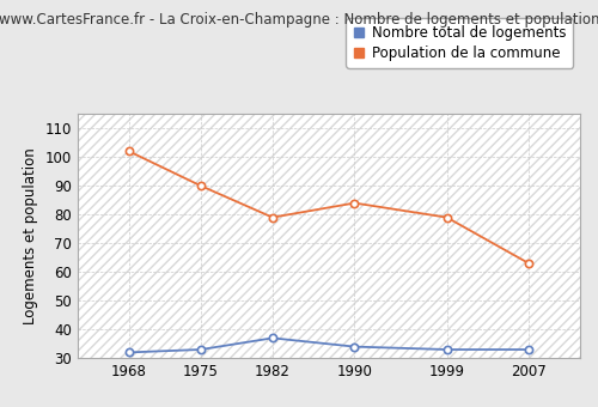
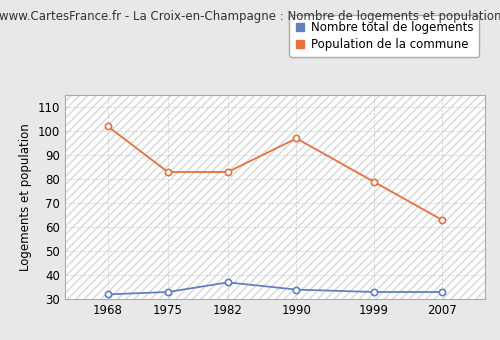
Population de la commune/1975: 90 -> 83
Population de la commune/1982: 79 -> 83
Population de la commune/1990: 84 -> 97
